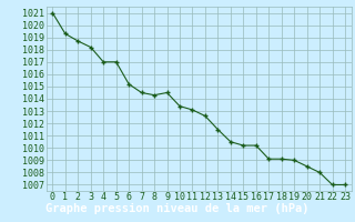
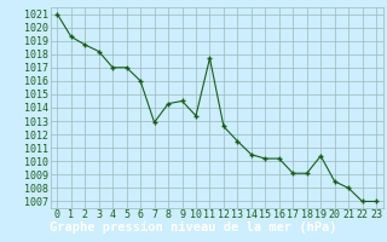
6: 1015.2 -> 1016.0
7: 1014.5 -> 1012.9
11: 1013.1 -> 1017.7
19: 1009.0 -> 1010.4
